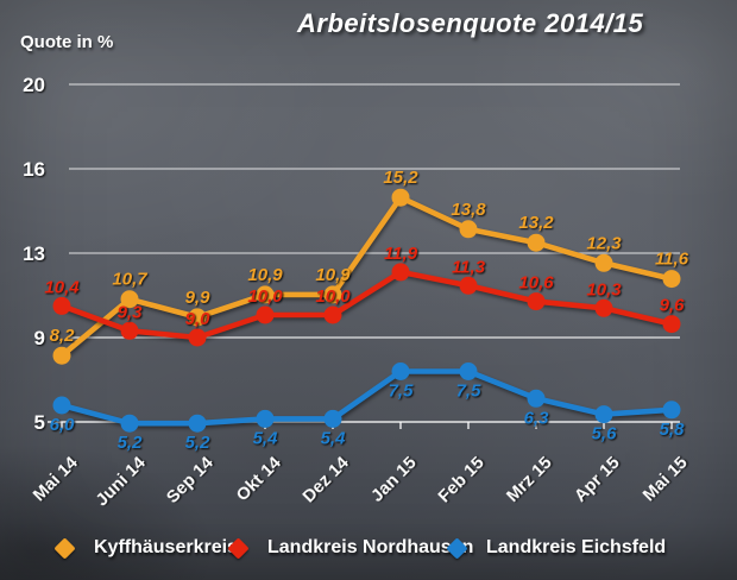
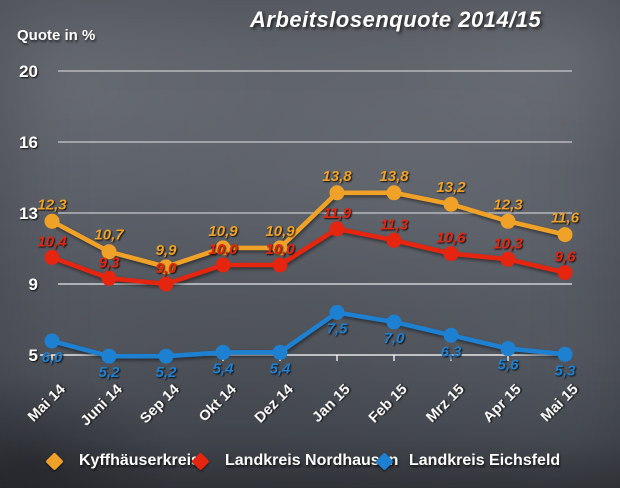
Kyffhäuserkreis/Mai 14: 8,2 -> 12,3
Kyffhäuserkreis/Jan 15: 15,2 -> 13,8
Landkreis Eichsfeld/Feb 15: 7,5 -> 7,0
Landkreis Eichsfeld/Mai 15: 5,8 -> 5,3
